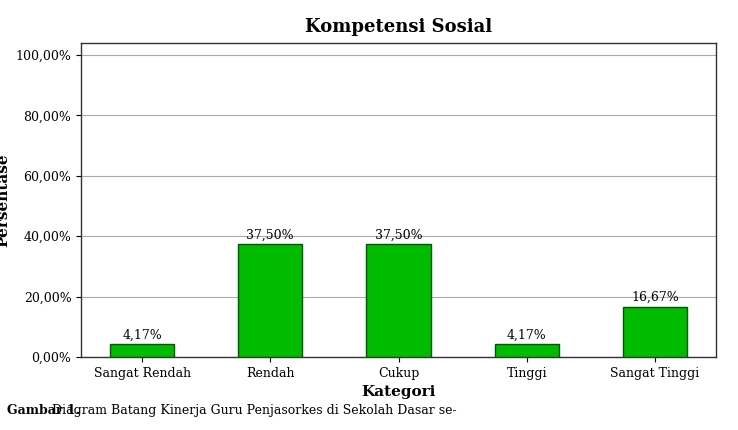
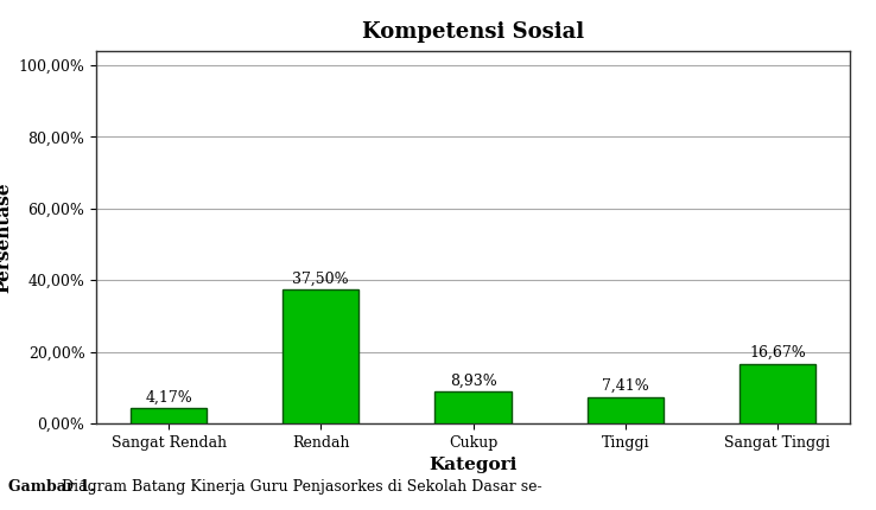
Cukup: 37,50% -> 8,93%
Tinggi: 4,17% -> 7,41%
